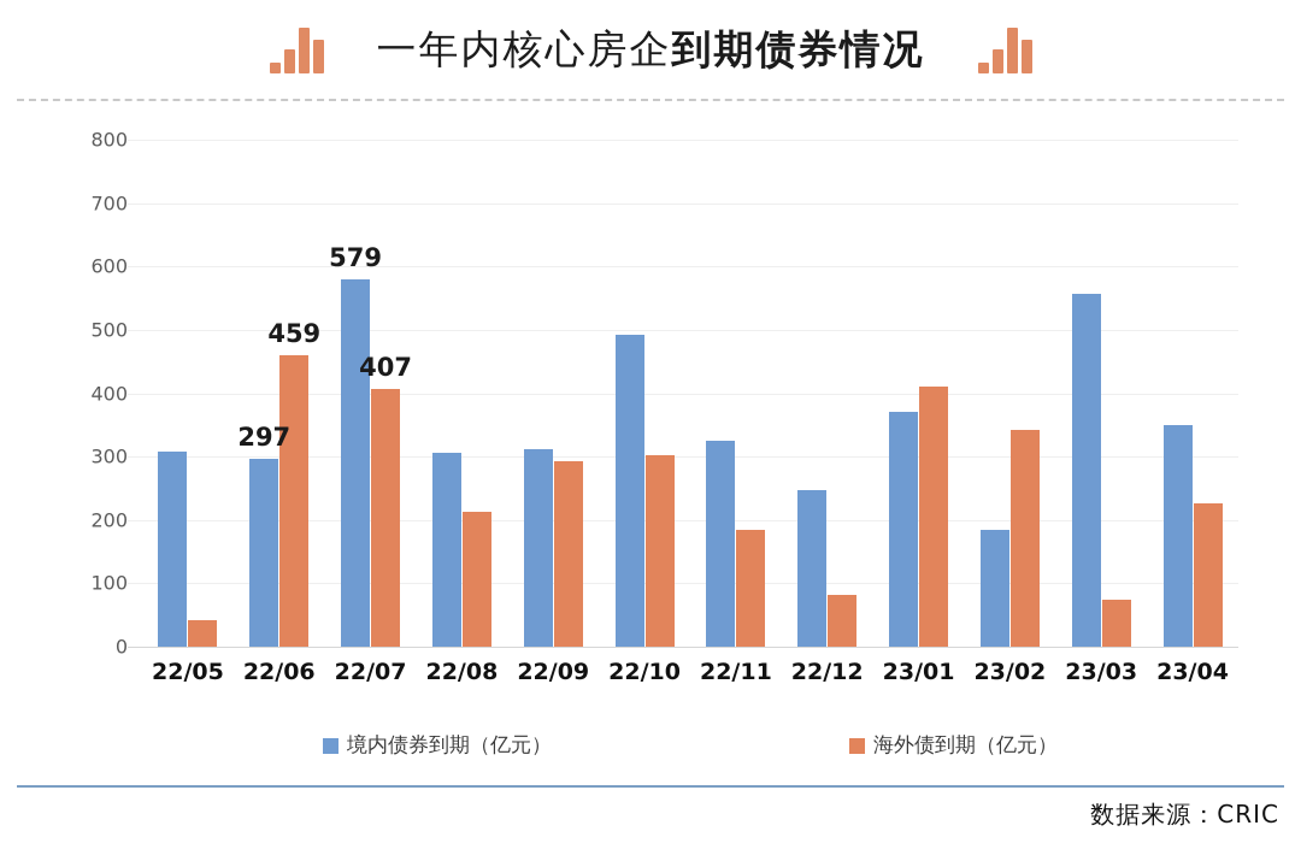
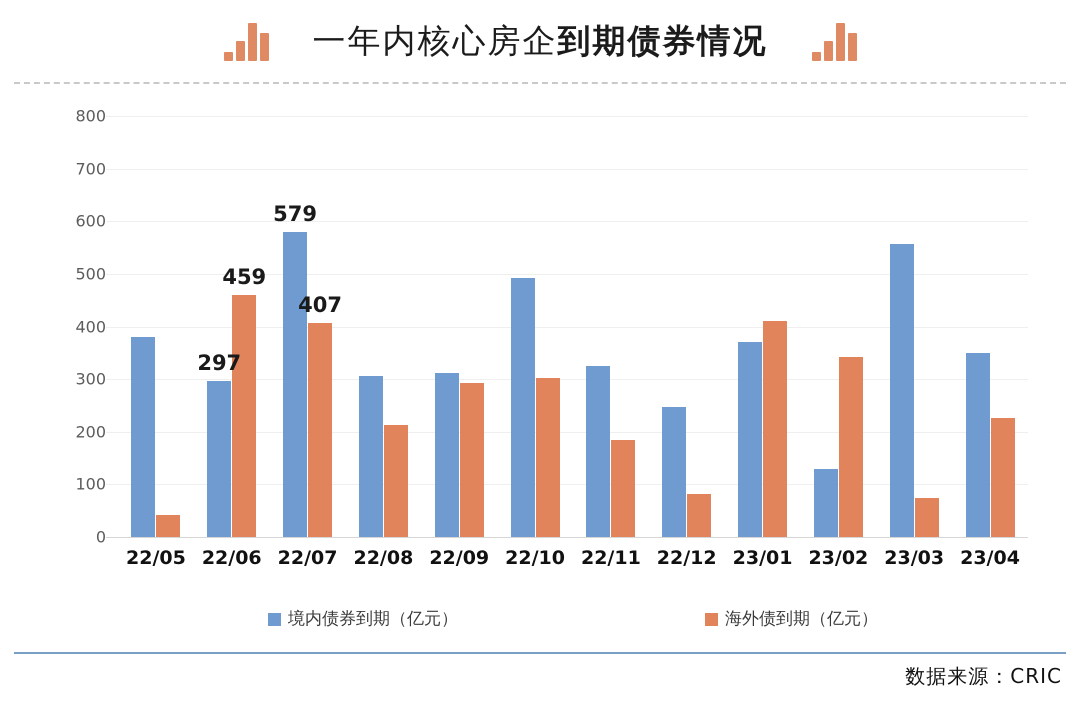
境内债券到期（亿元）/22/05: 310 -> 380
境内债券到期（亿元）/23/02: 180 -> 130
